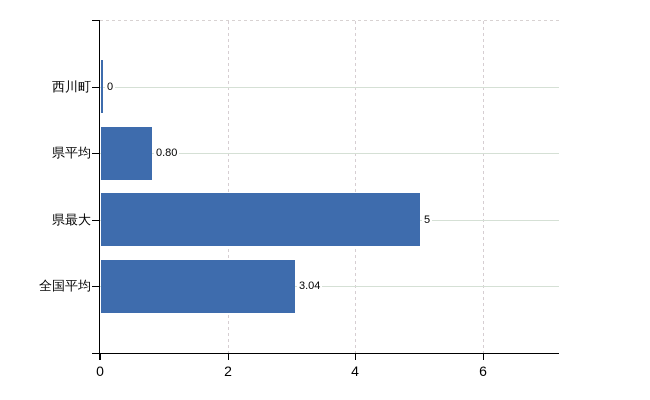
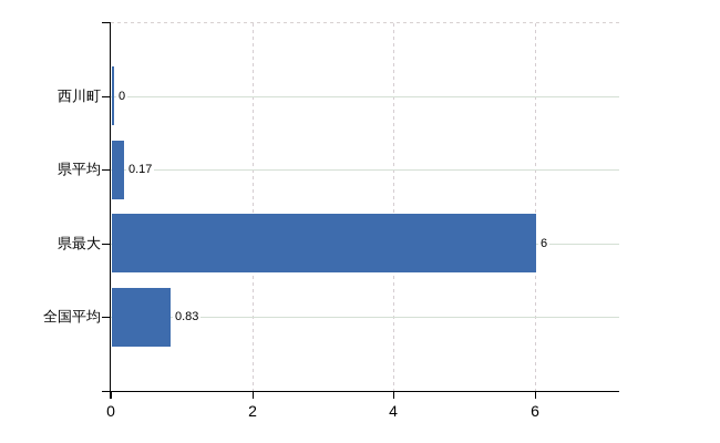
県平均: 0.80 -> 0.17
県最大: 5 -> 6
全国平均: 3.04 -> 0.83
